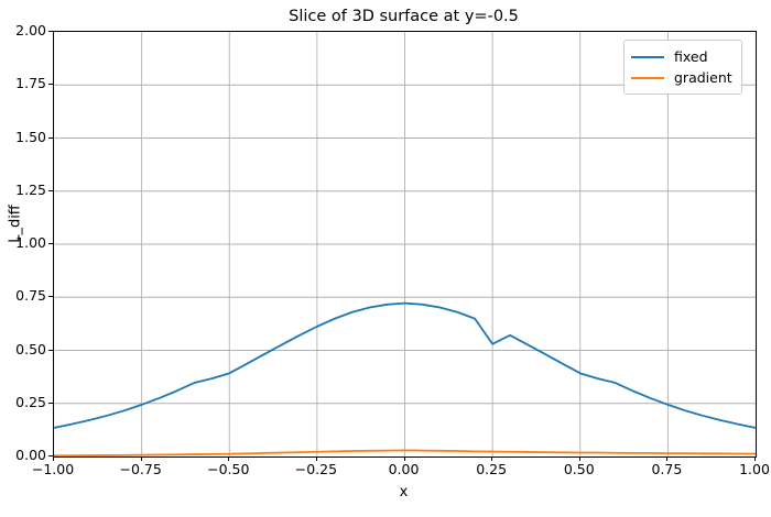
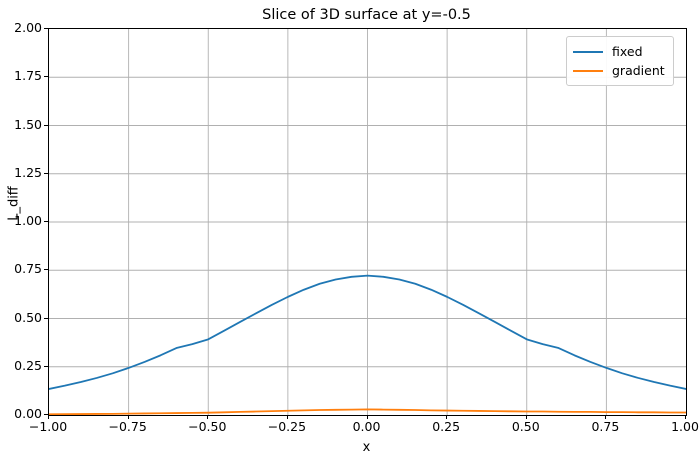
fixed/0.25: 0.53 -> 0.61
